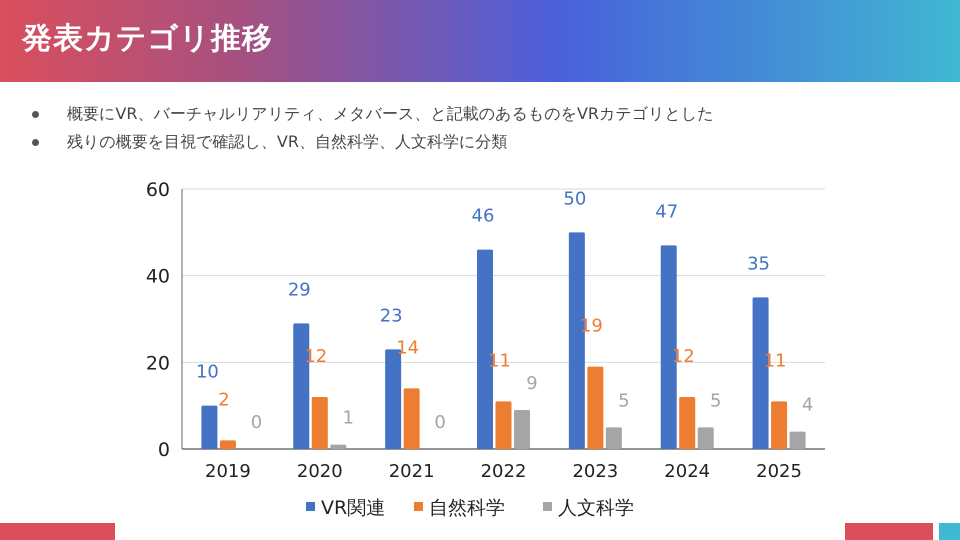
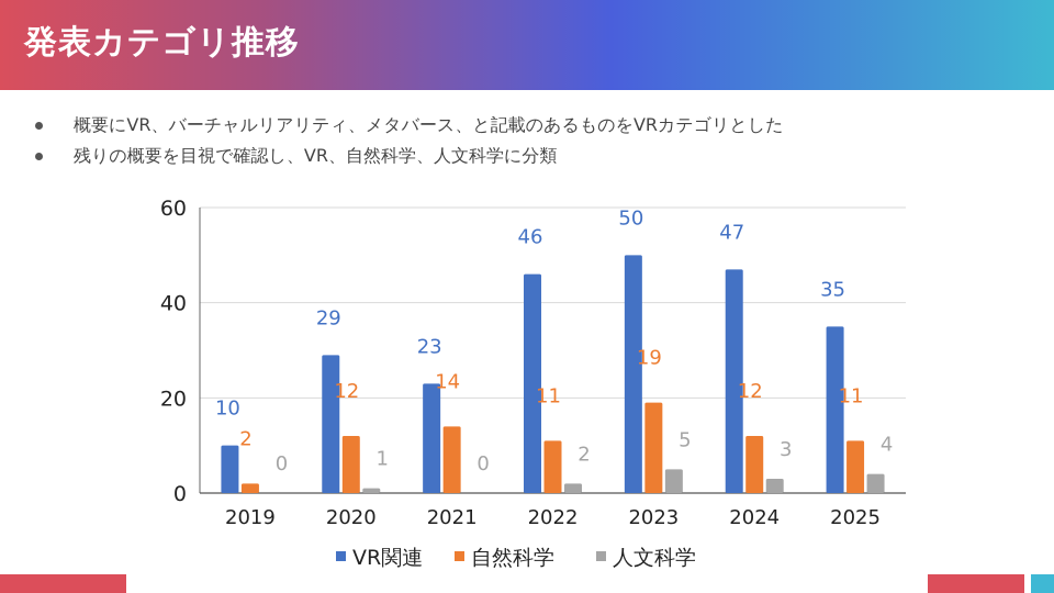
人文科学/2022: 9 -> 2
人文科学/2024: 5 -> 3
